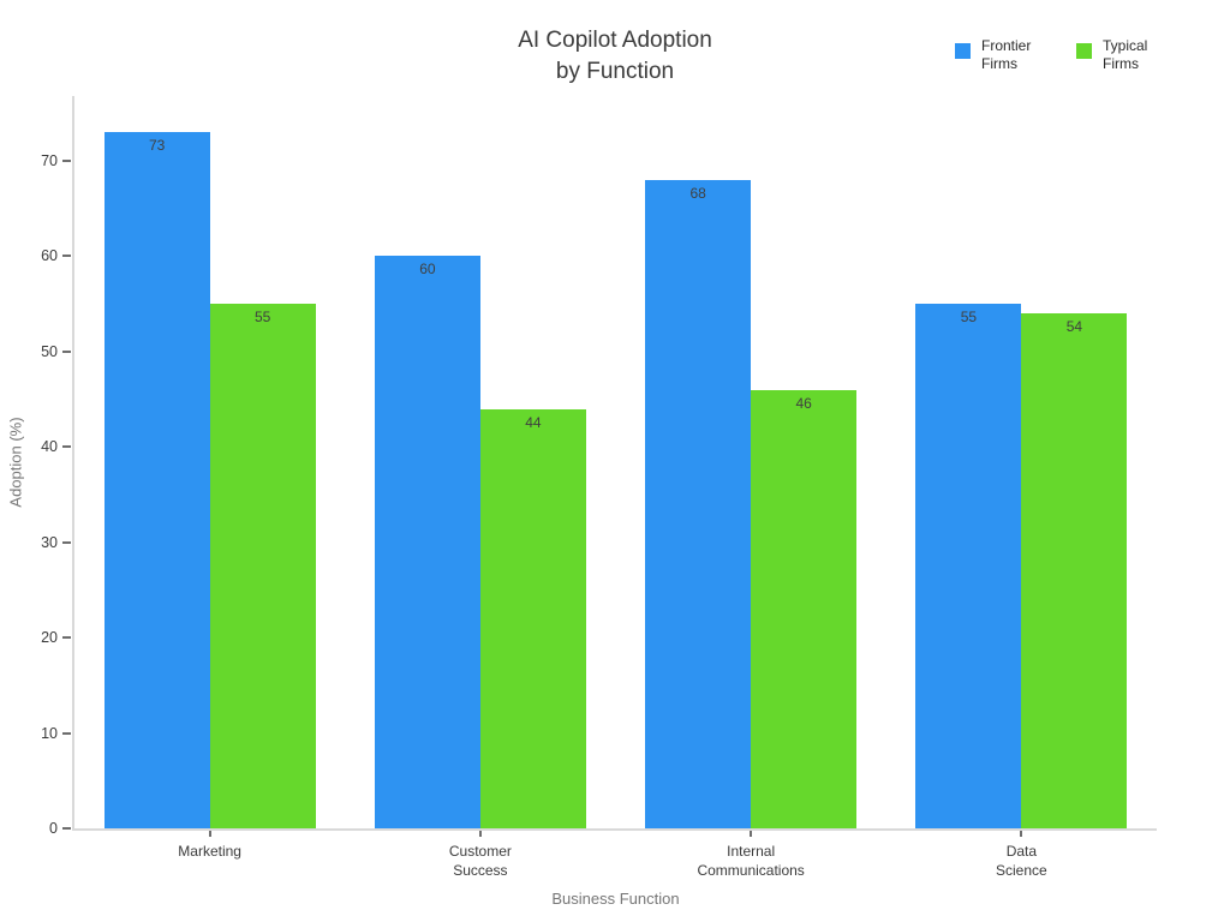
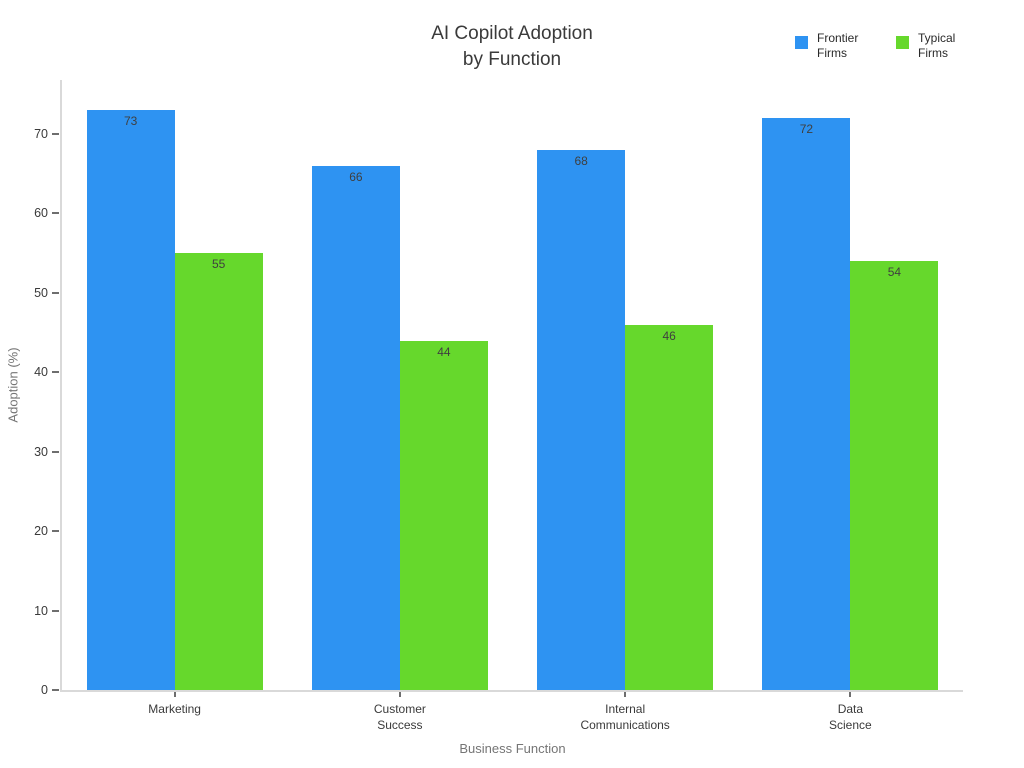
Frontier Firms/Customer Success: 60 -> 66
Frontier Firms/Data Science: 55 -> 72
